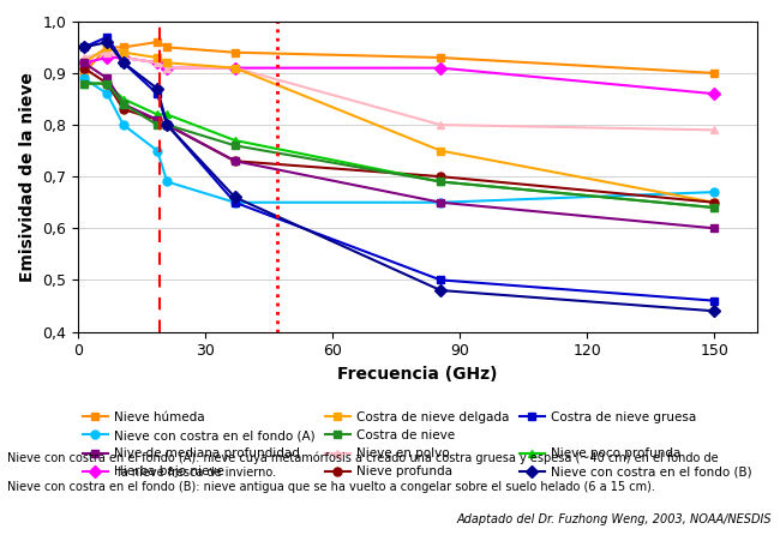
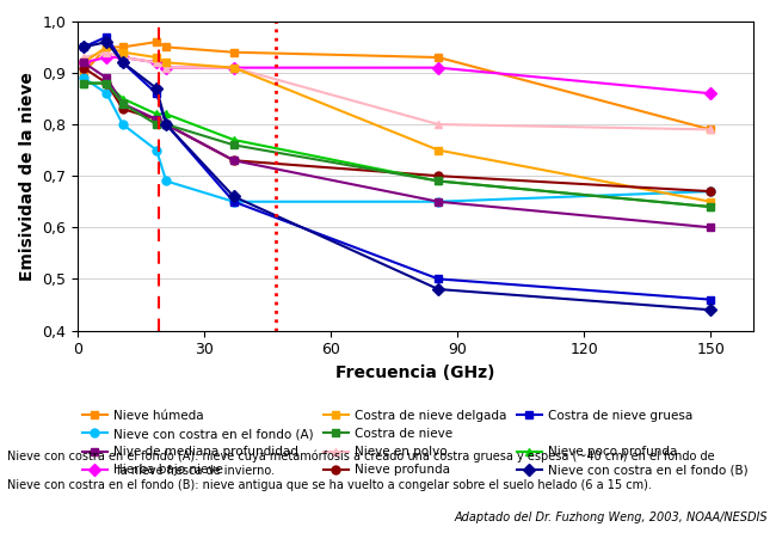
Nieve húmeda/150: 0,90 -> 0,79
Nieve profunda/150: 0,65 -> 0,67
